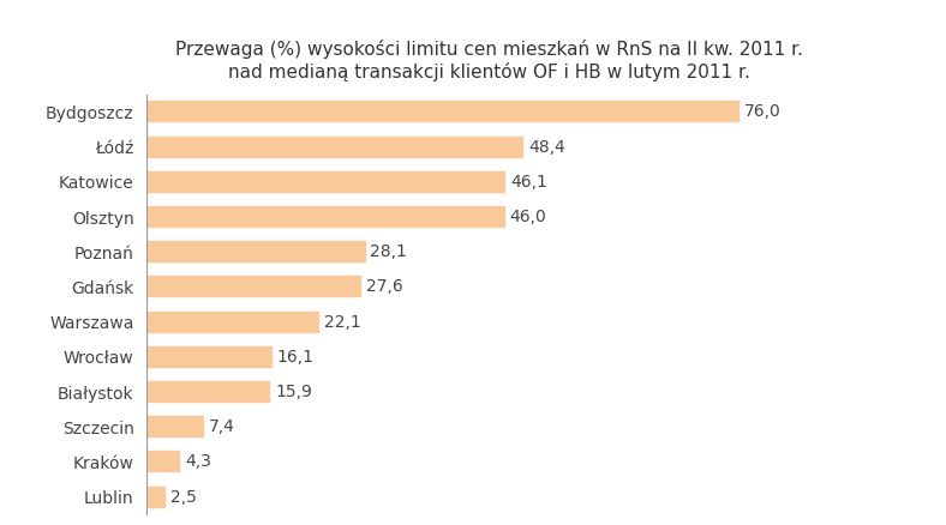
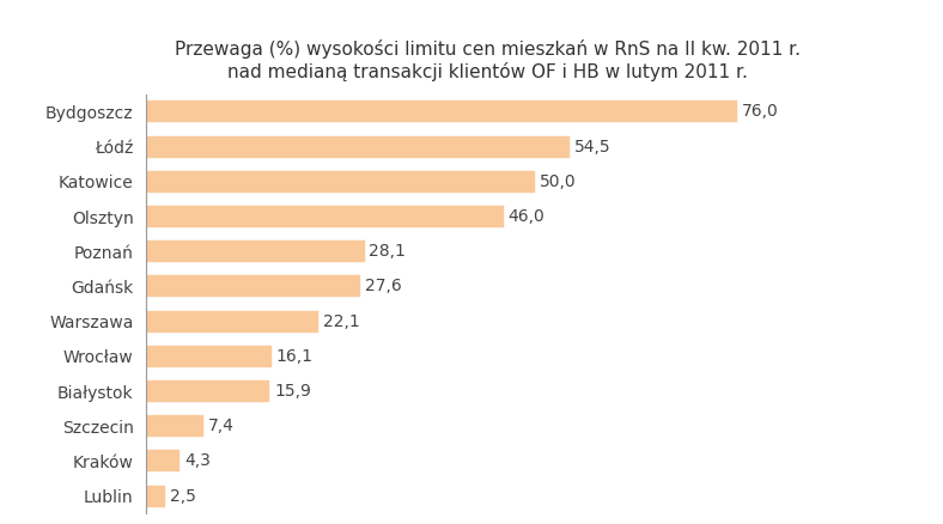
Łódź: 48,4 -> 54,5
Katowice: 46,1 -> 50,0
